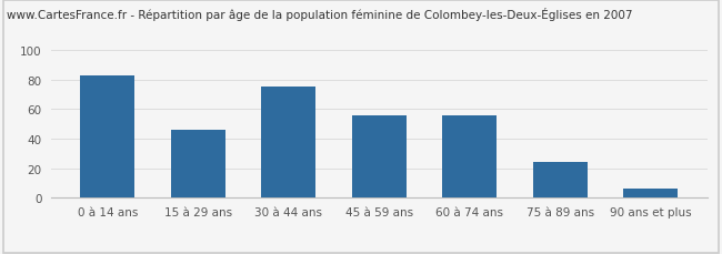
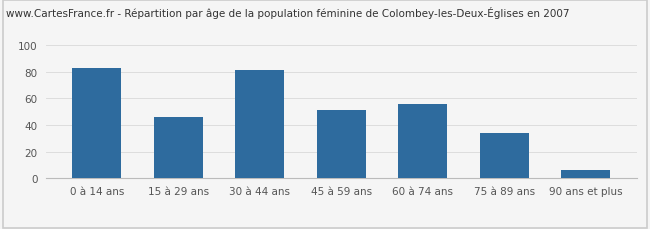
30 à 44 ans: 75 -> 81
45 à 59 ans: 56 -> 51
75 à 89 ans: 24 -> 34
